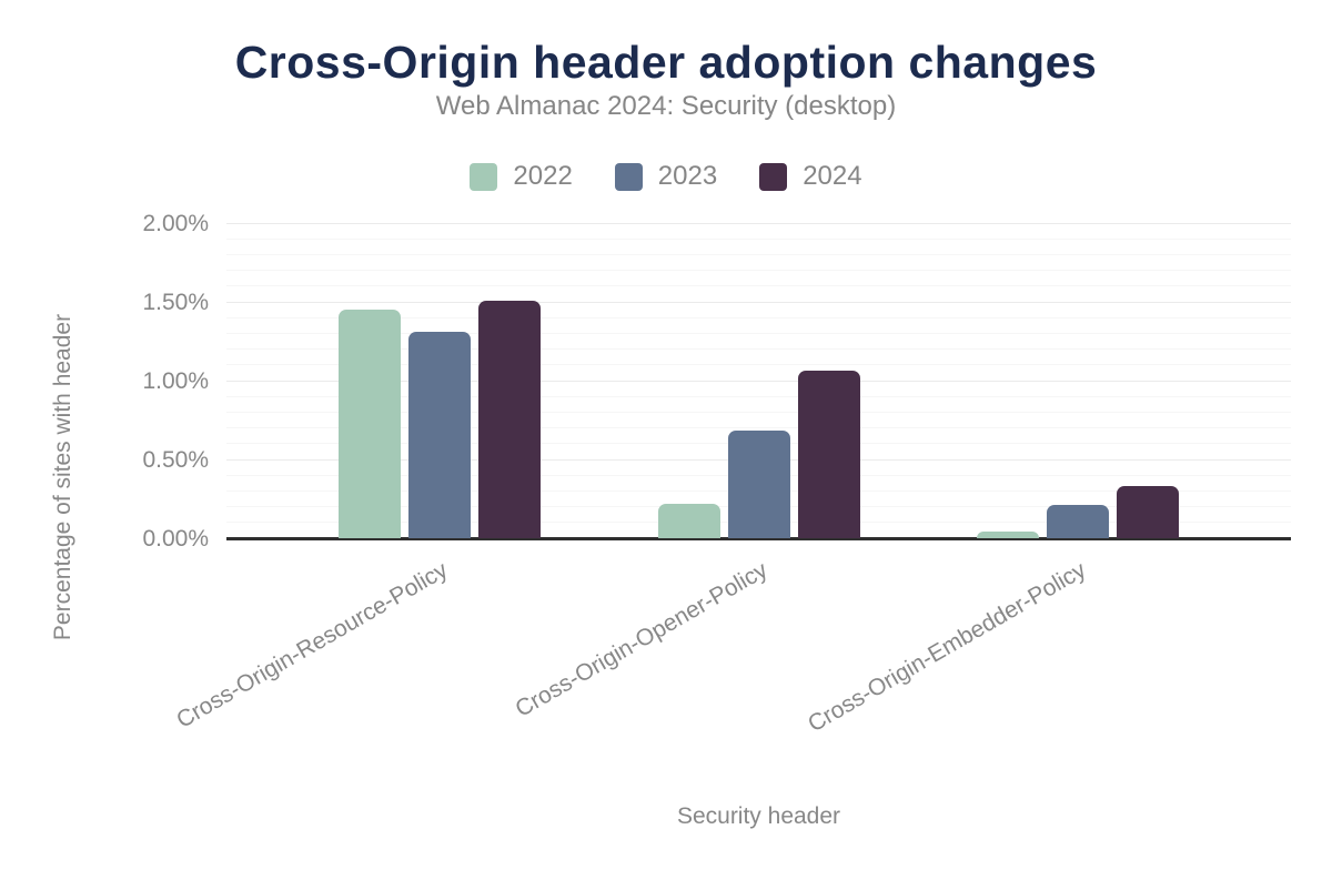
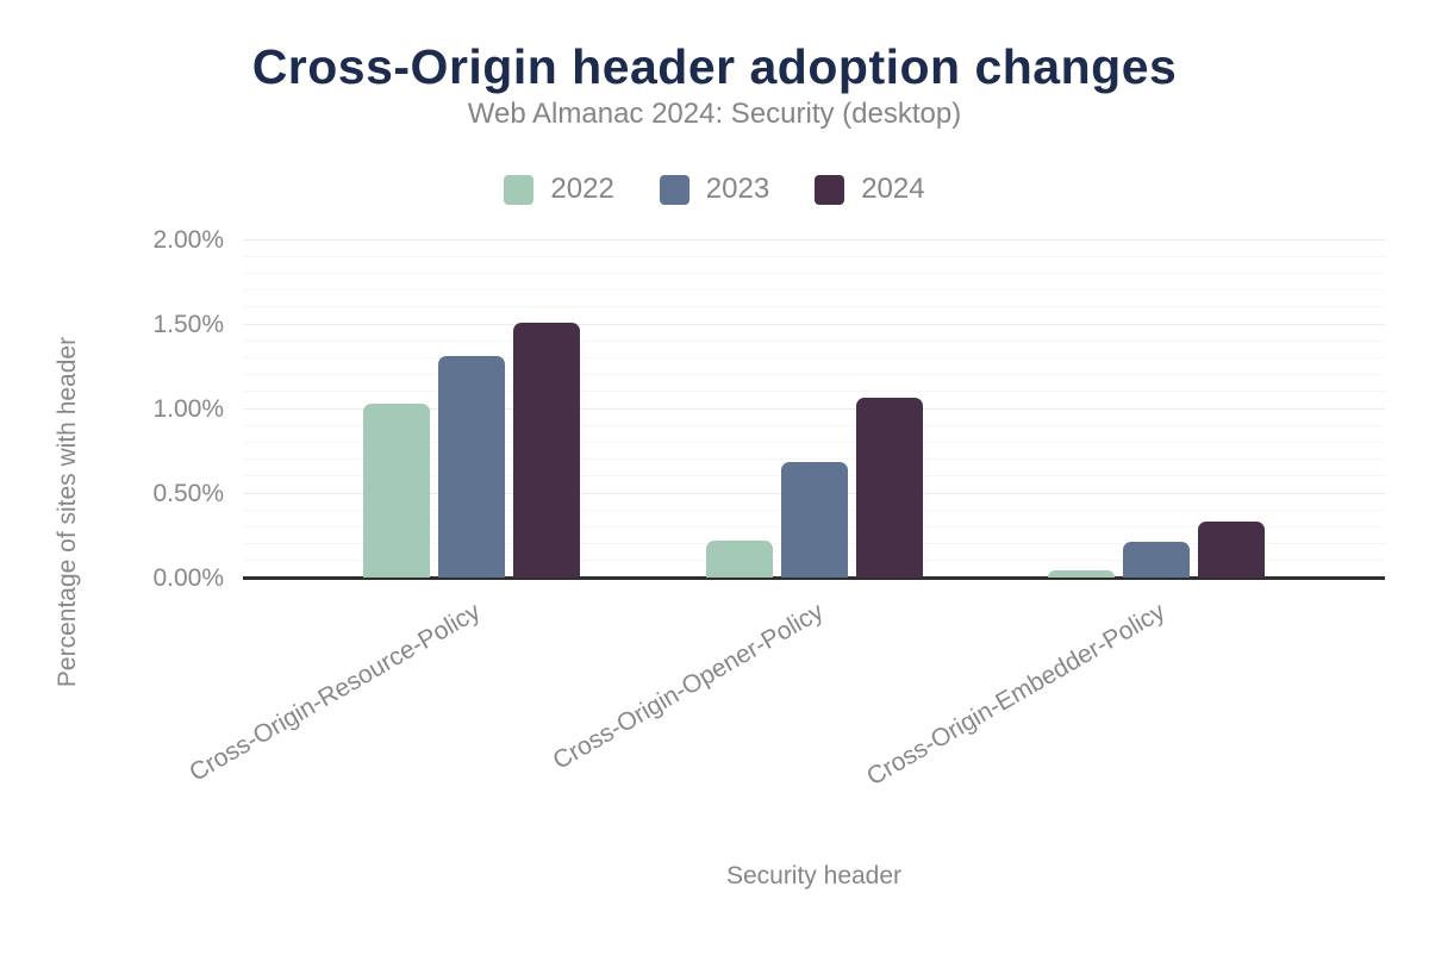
2022/Cross-Origin-Resource-Policy: 1.45% -> 1.03%
